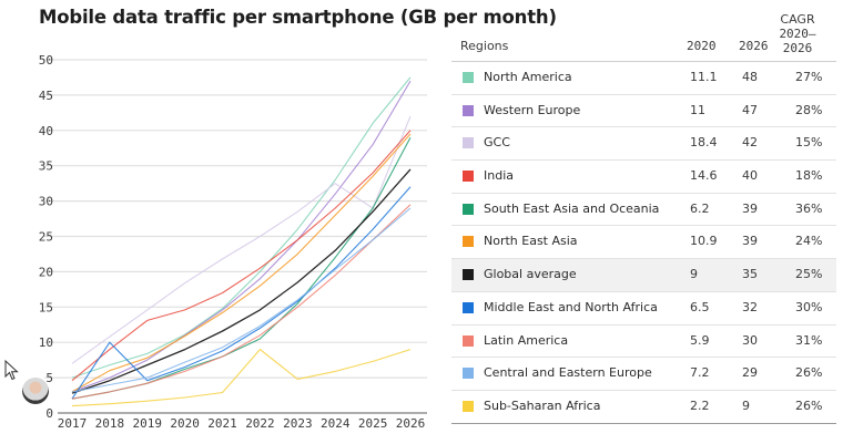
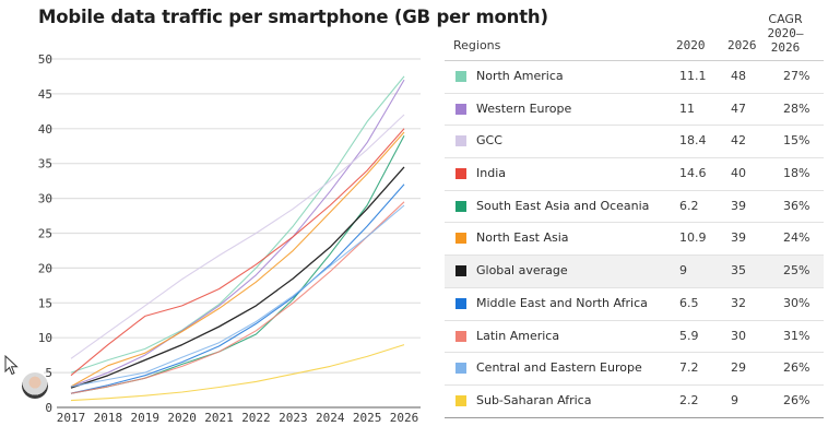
Middle East and North Africa/2018: 10 -> 3
Sub-Saharan Africa/2022: 9 -> 4
GCC/2025: 29 -> 37
